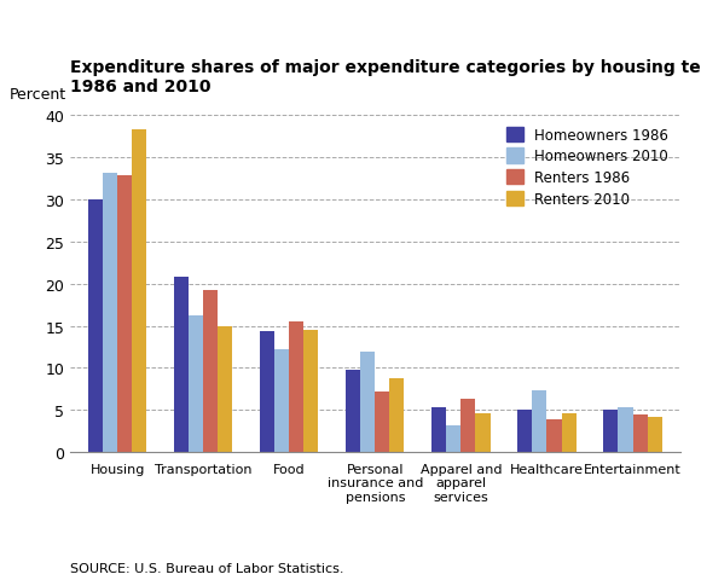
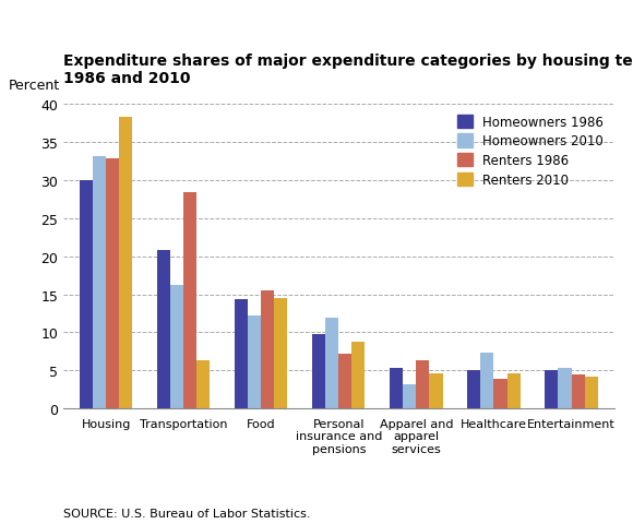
Renters 1986/Transportation: 19.3 -> 28.4
Renters 2010/Transportation: 15.0 -> 6.4
